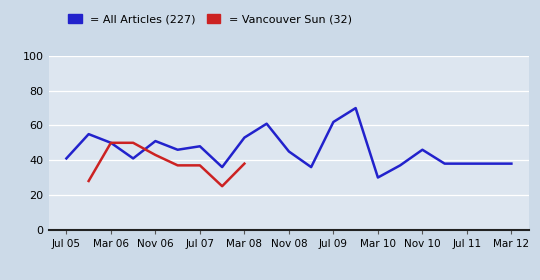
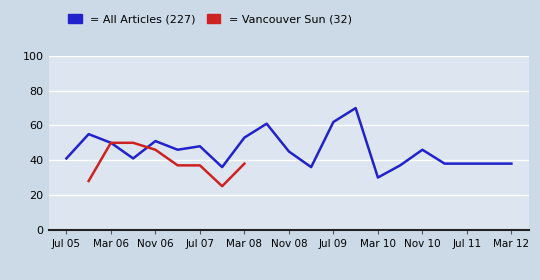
= Vancouver Sun (32)/Nov 06: 43 -> 46
